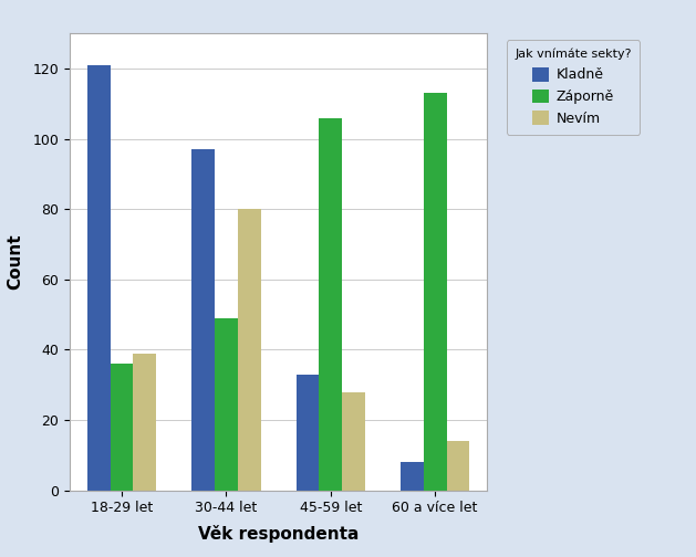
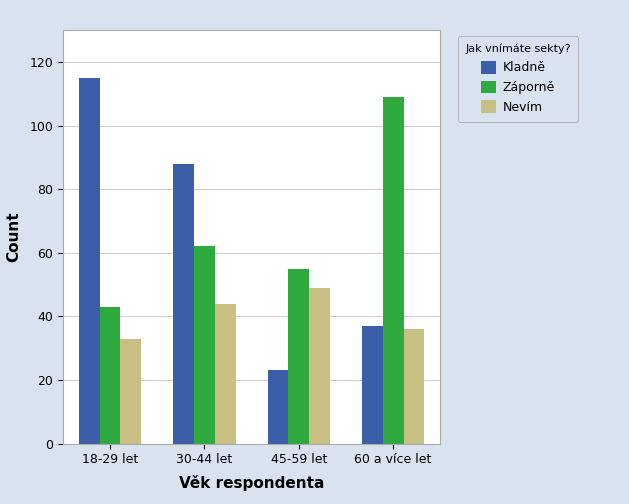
Kladně/18-29 let: 121 -> 115
Záporně/18-29 let: 36 -> 43
Nevím/18-29 let: 39 -> 33
Kladně/30-44 let: 97 -> 88
Záporně/30-44 let: 49 -> 62
Nevím/30-44 let: 80 -> 44
Kladně/45-59 let: 33 -> 23
Záporně/45-59 let: 106 -> 55
Nevím/45-59 let: 28 -> 49
Kladně/60 a více let: 8 -> 37
Záporně/60 a více let: 113 -> 109
Nevím/60 a více let: 14 -> 36
